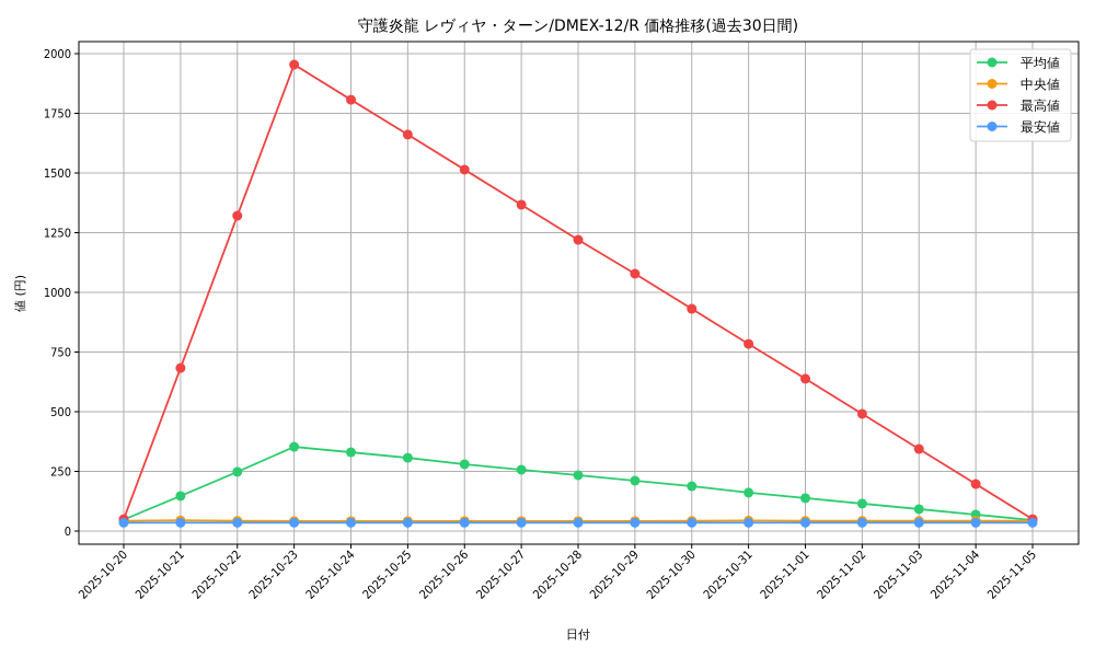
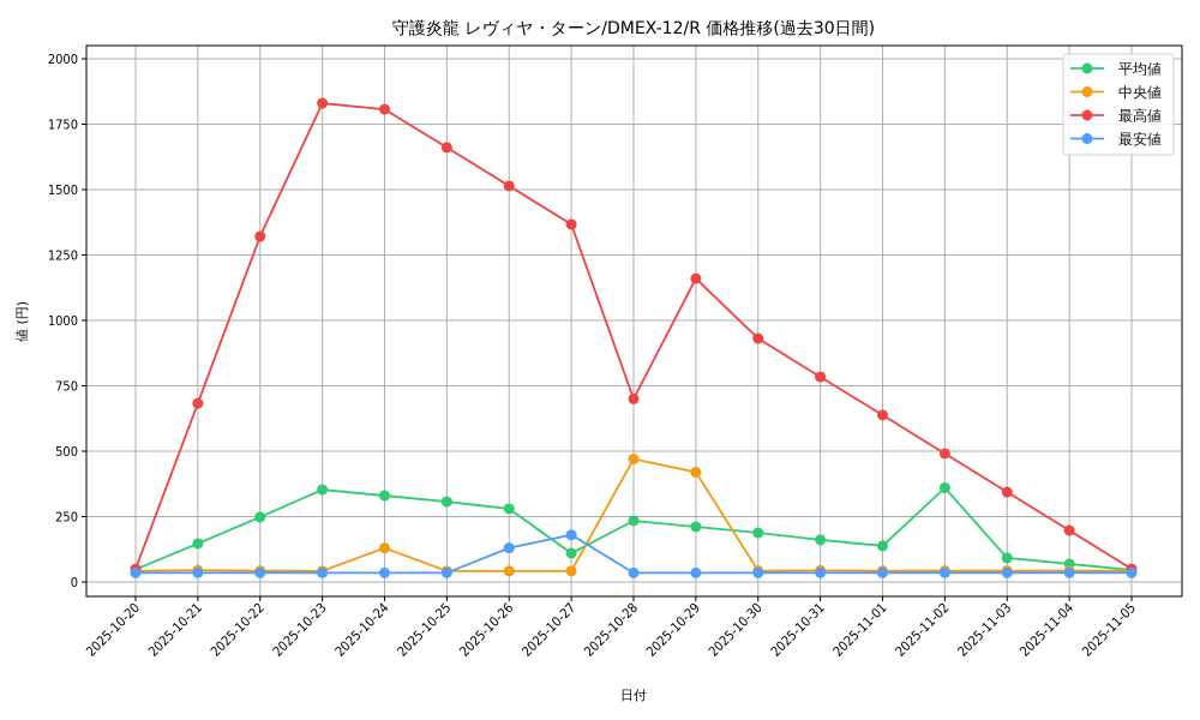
最高値/2025-10-23: 1950 -> 1830
中央値/2025-10-24: 40 -> 130
最安値/2025-10-26: 40 -> 130
平均値/2025-10-27: 260 -> 110
最安値/2025-10-27: 40 -> 180
中央値/2025-10-28: 40 -> 470
最高値/2025-10-28: 1220 -> 700
中央値/2025-10-29: 40 -> 420
最高値/2025-10-29: 1080 -> 1160
平均値/2025-11-02: 120 -> 360
